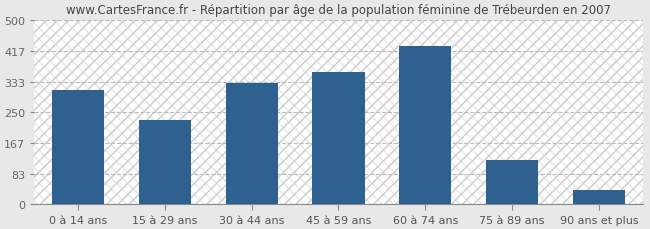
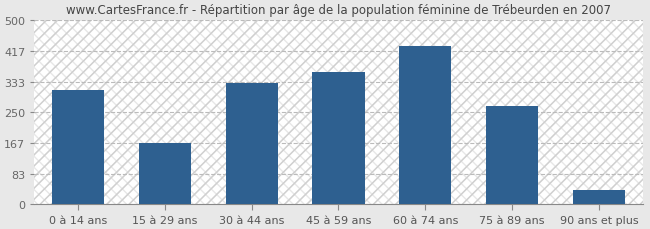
15 à 29 ans: 230 -> 167
75 à 89 ans: 120 -> 268
